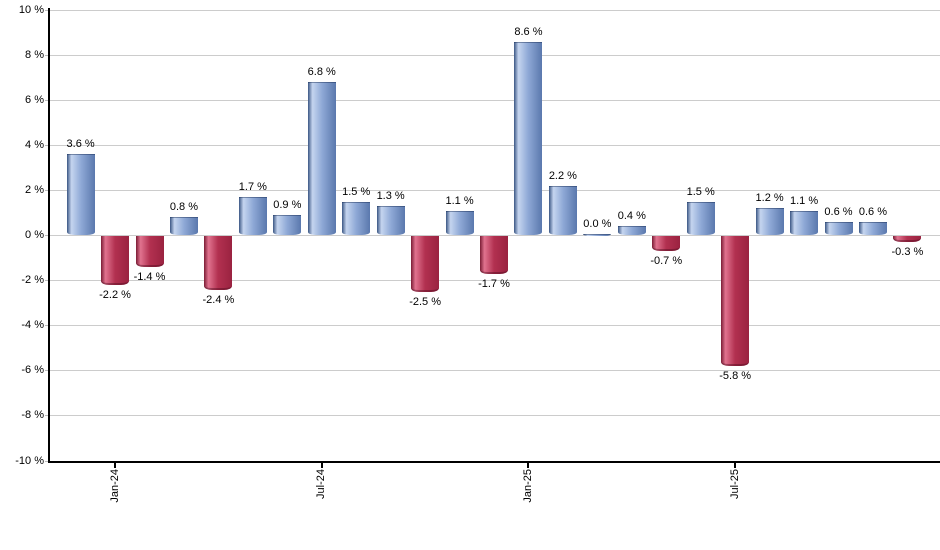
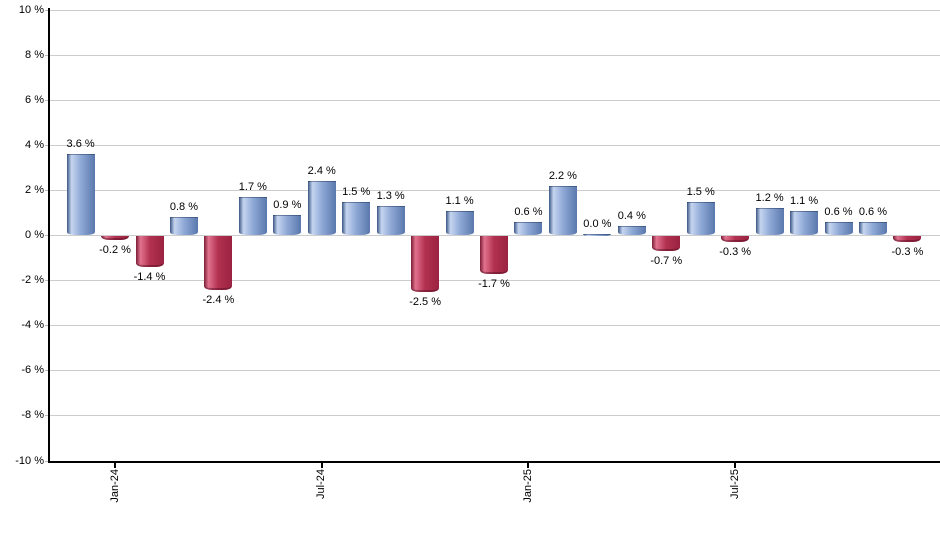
Jan-24: -2.2 -> -0.2
Jul-24: 6.8 -> 2.4
Jan-25: 8.6 -> 0.6
Jul-25: -5.8 -> -0.3
